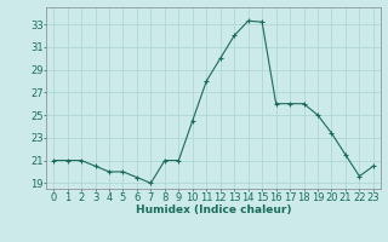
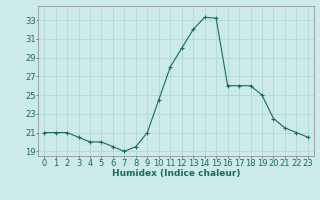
8: 21.0 -> 19.5
20: 23.4 -> 22.5
22: 19.6 -> 21.0
